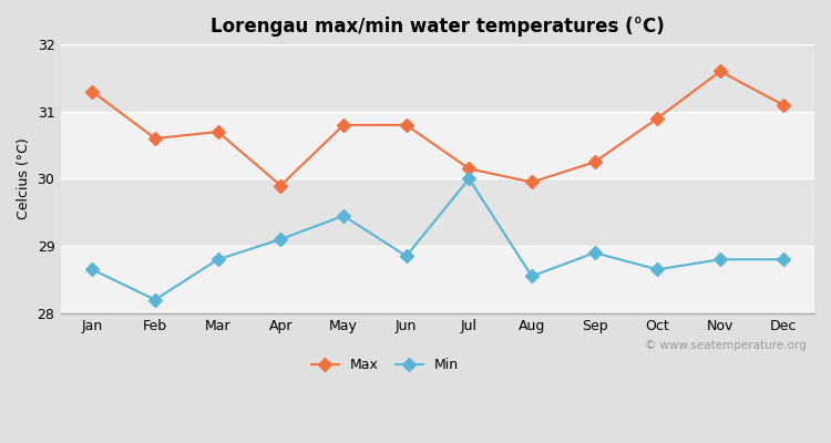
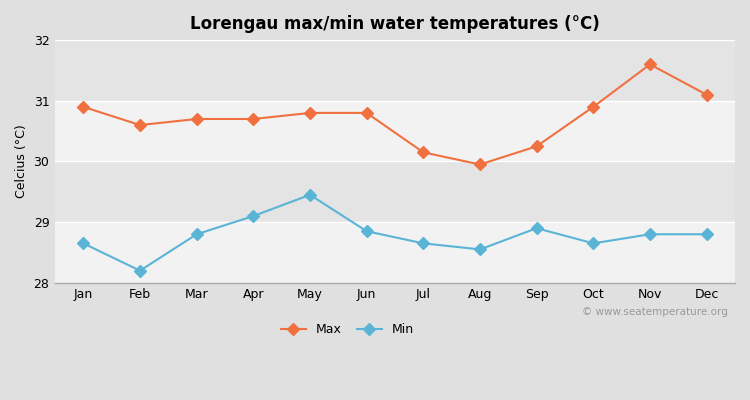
Max/Jan: 31.30 -> 30.90
Max/Apr: 29.90 -> 30.70
Min/Jul: 30.00 -> 28.65
